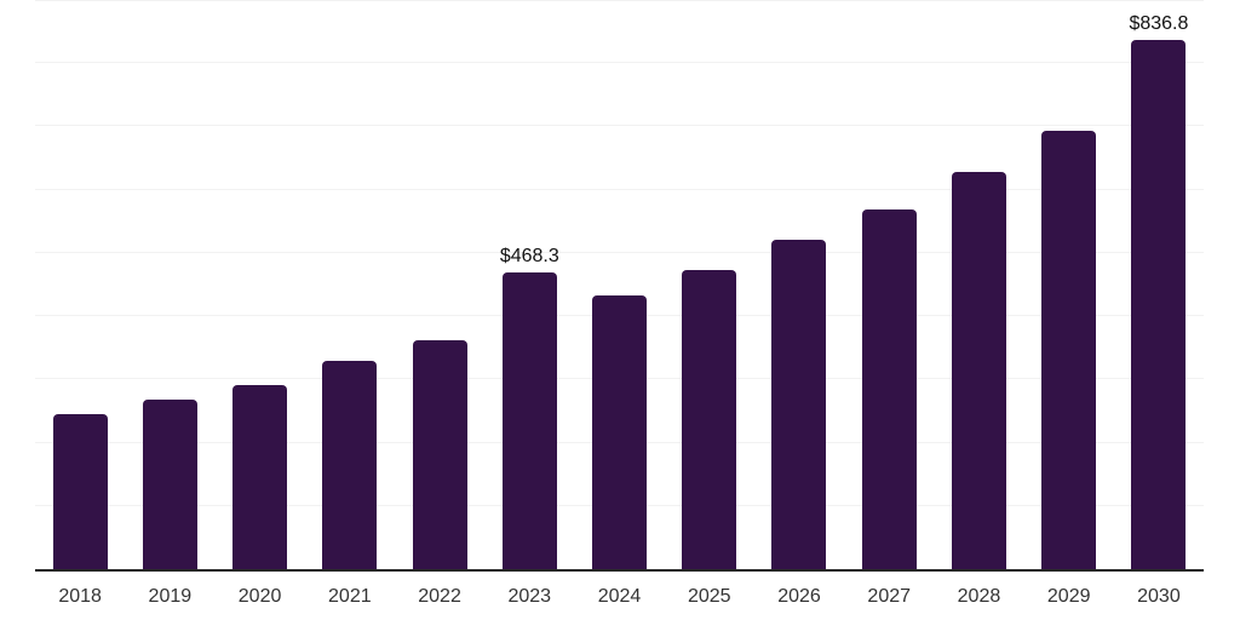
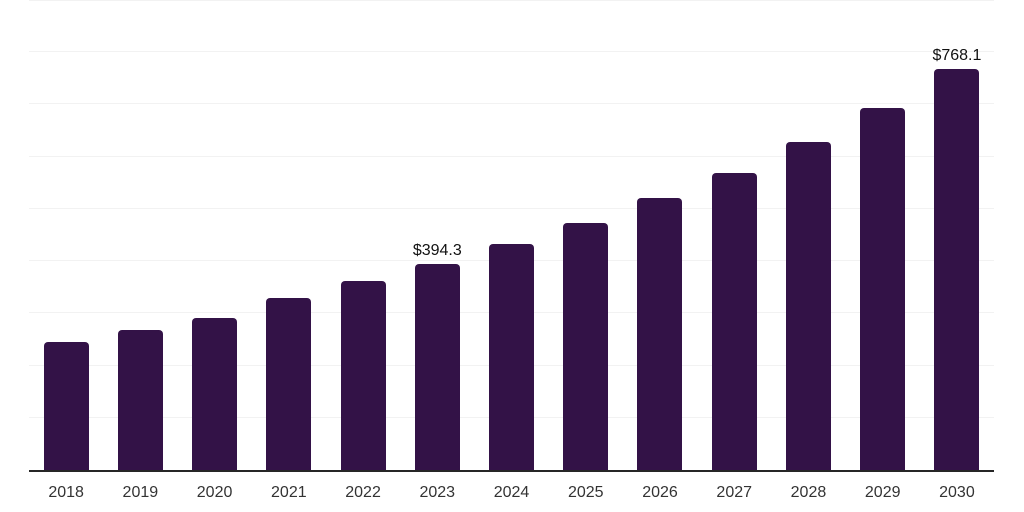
2023: $468.3 -> $394.3
2030: $836.8 -> $768.1
